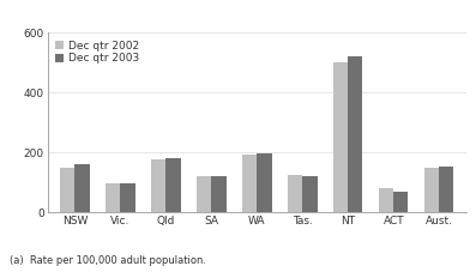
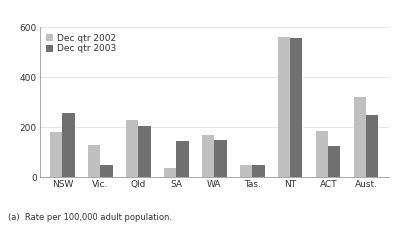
Dec qtr 2002/NSW: 150 -> 180
Dec qtr 2003/NSW: 160 -> 255
Dec qtr 2002/Vic.: 95 -> 130
Dec qtr 2003/Vic.: 98 -> 50
Dec qtr 2002/Qld: 175 -> 230
Dec qtr 2003/Qld: 182 -> 205
Dec qtr 2002/SA: 120 -> 35
Dec qtr 2003/SA: 122 -> 145
Dec qtr 2002/WA: 193 -> 170
Dec qtr 2003/WA: 197 -> 150
Dec qtr 2002/Tas.: 125 -> 50
Dec qtr 2003/Tas.: 122 -> 50
Dec qtr 2002/NT: 500 -> 560
Dec qtr 2003/NT: 522 -> 555
Dec qtr 2002/ACT: 80 -> 185
Dec qtr 2003/ACT: 70 -> 125
Dec qtr 2002/Aust.: 148 -> 320
Dec qtr 2003/Aust.: 153 -> 250
